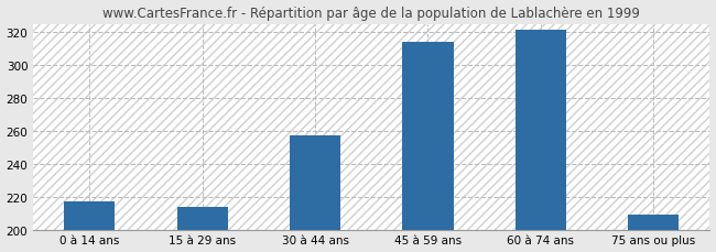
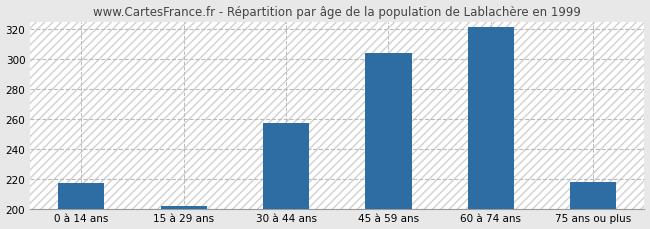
15 à 29 ans: 214 -> 202
45 à 59 ans: 314 -> 304
75 ans ou plus: 209 -> 218
